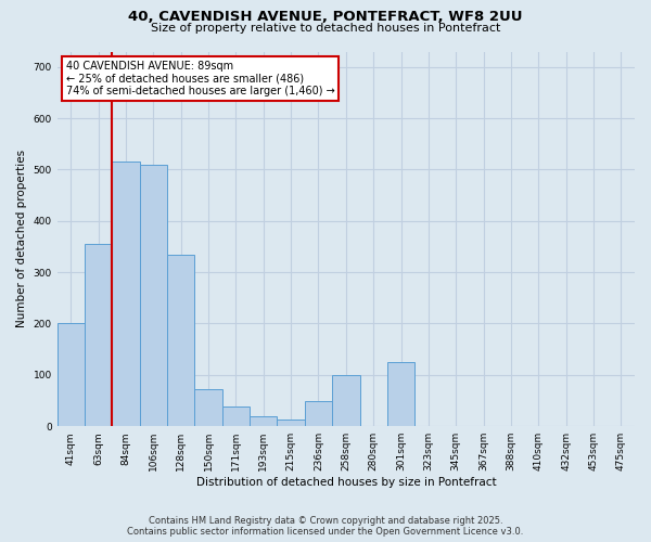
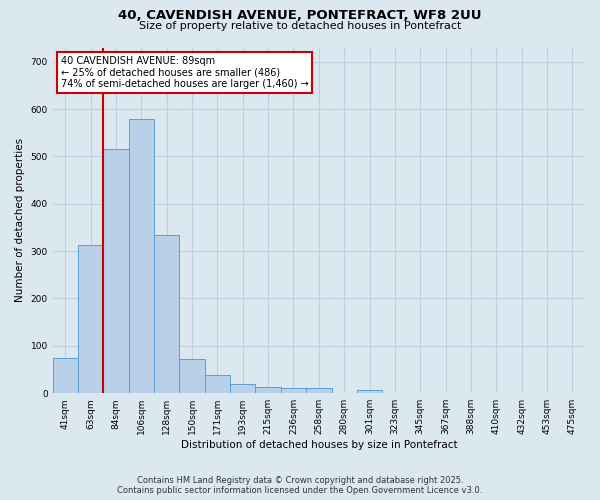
41sqm: 200 -> 75
63sqm: 355 -> 312
106sqm: 510 -> 580
236sqm: 50 -> 10
258sqm: 100 -> 10
301sqm: 125 -> 7
